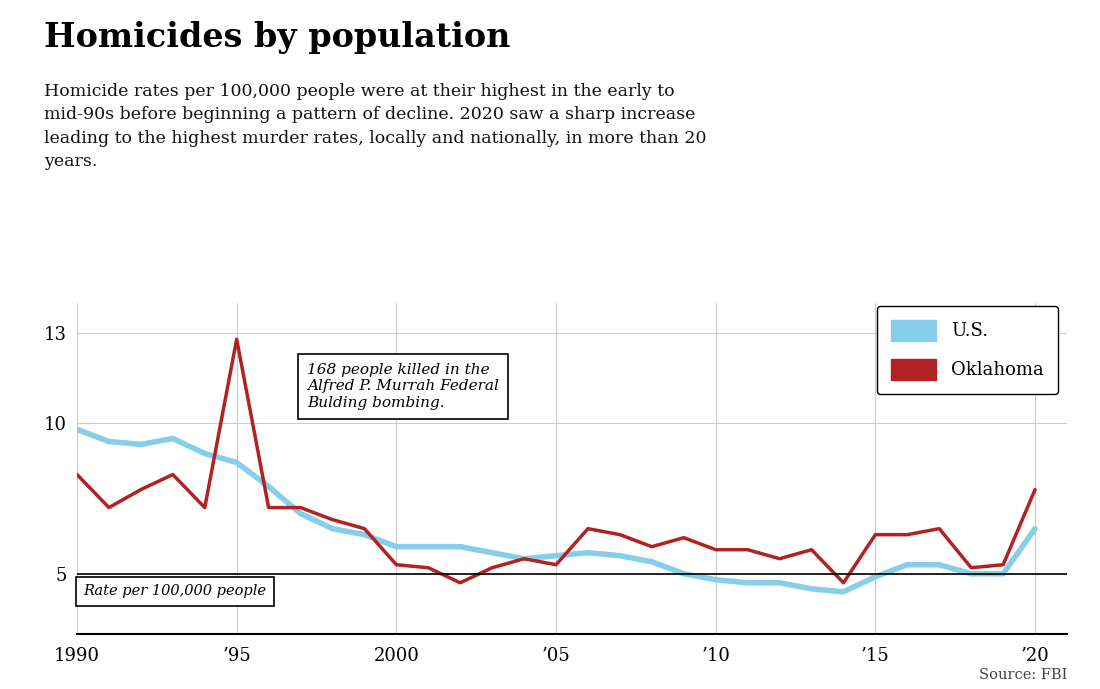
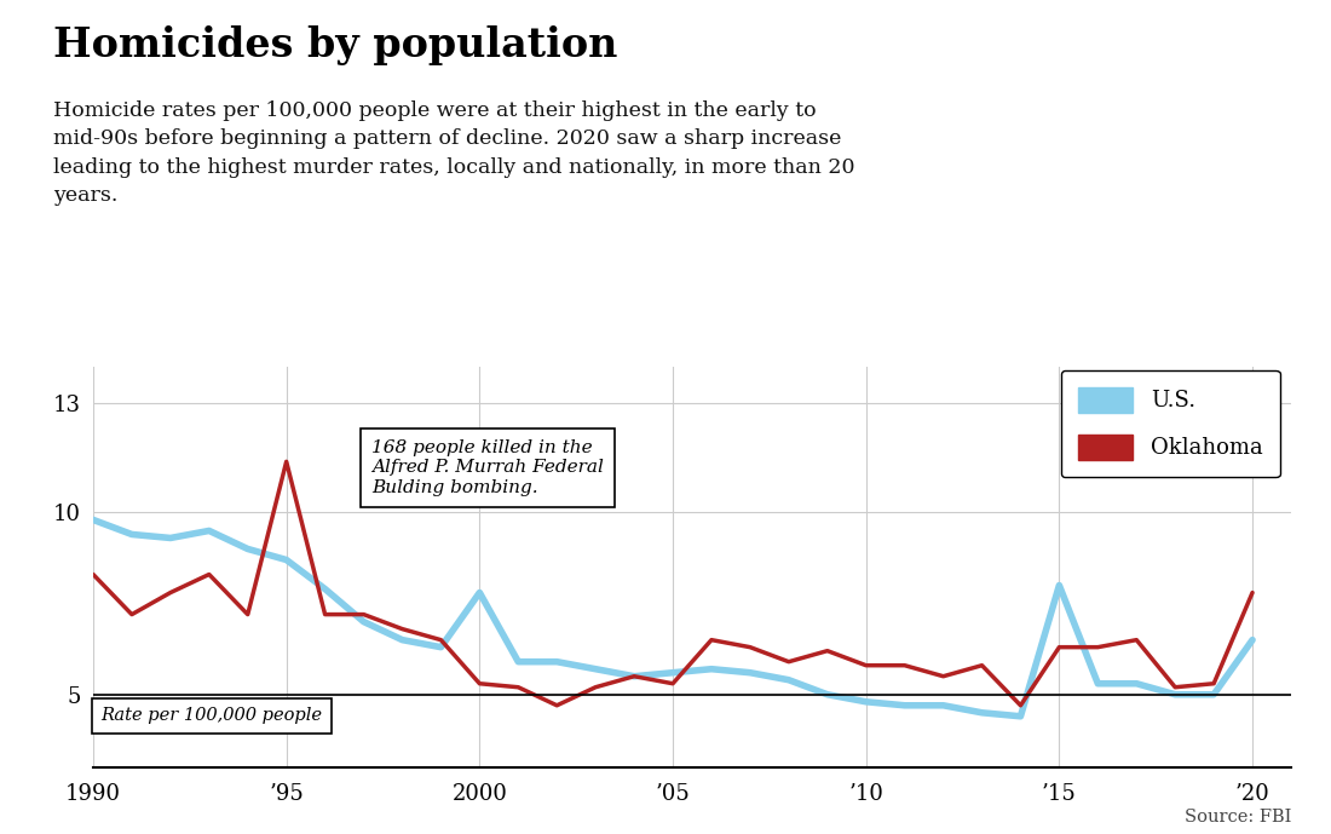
Oklahoma/’95: 12.8 -> 11.4
U.S./2000: 5.9 -> 7.8
U.S./’15: 4.9 -> 8.0
